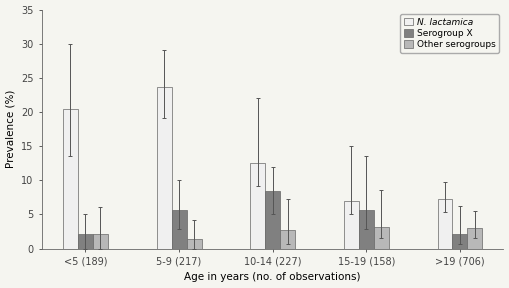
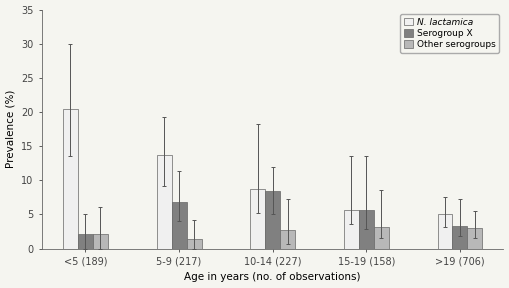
N. lactamica/5-9 (217): 23.6 -> 13.7
Serogroup X/5-9 (217): 5.6 -> 6.8
N. lactamica/10-14 (227): 12.6 -> 8.7
N. lactamica/15-19 (158): 7.0 -> 5.6
N. lactamica/>19 (706): 7.2 -> 5.0
Serogroup X/>19 (706): 2.2 -> 3.3
